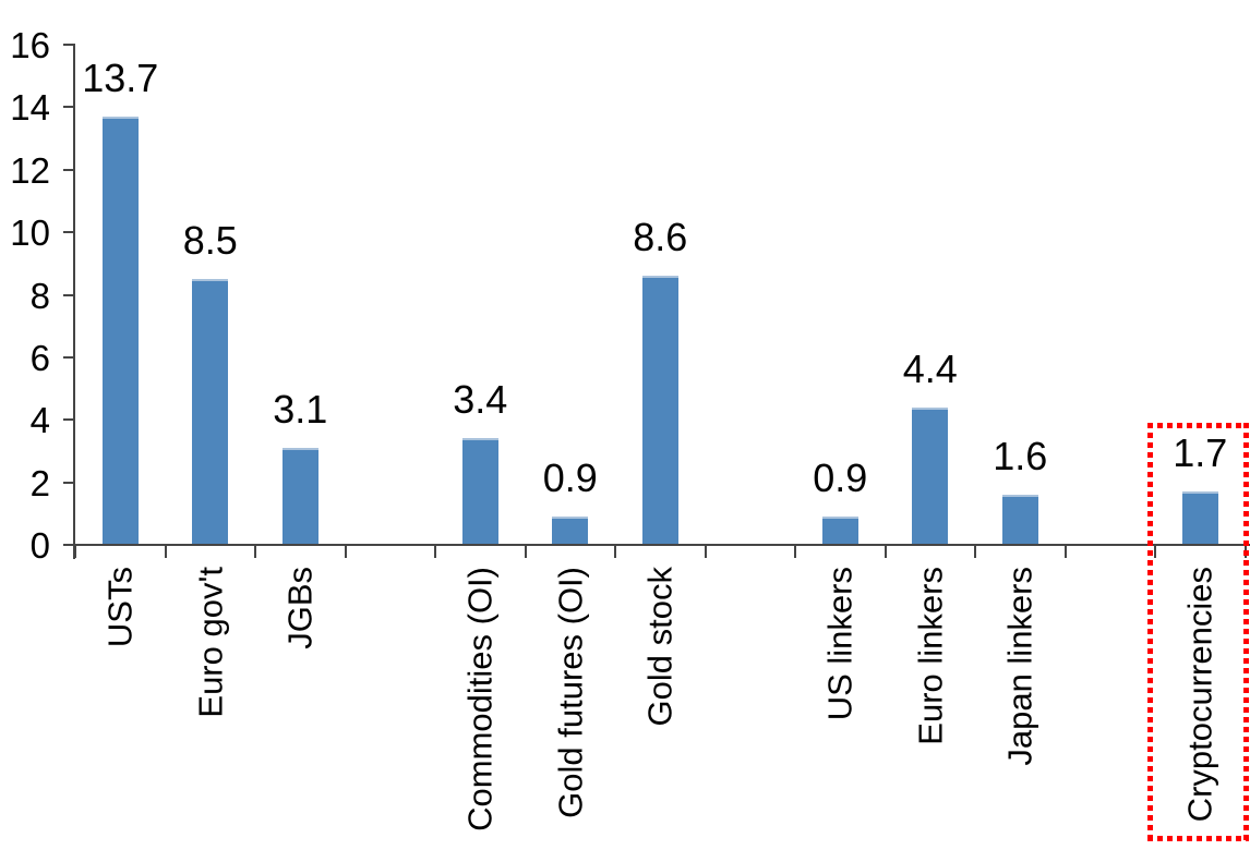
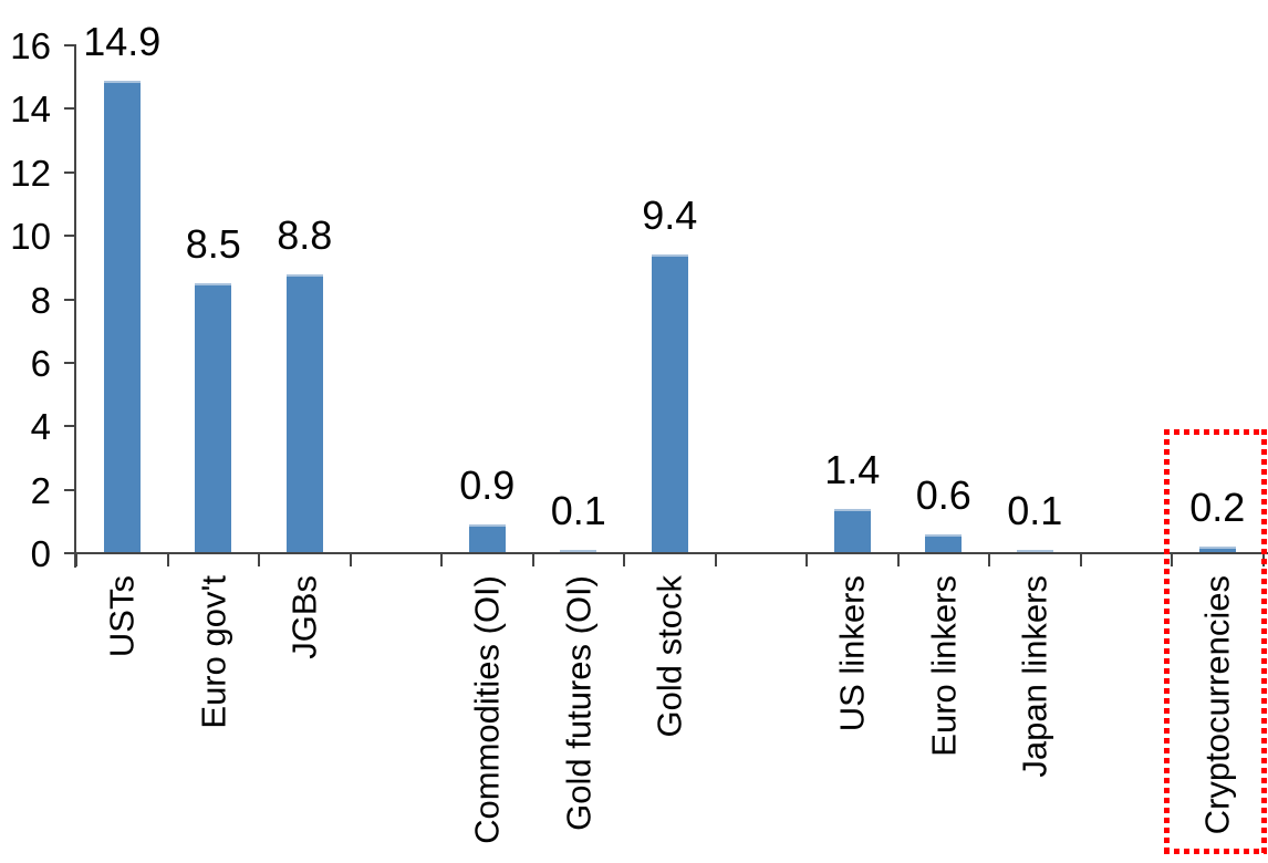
USTs: 13.7 -> 14.9
JGBs: 3.1 -> 8.8
Commodities (OI): 3.4 -> 0.9
Gold futures (OI): 0.9 -> 0.1
Gold stock: 8.6 -> 9.4
US linkers: 0.9 -> 1.4
Euro linkers: 4.4 -> 0.6
Japan linkers: 1.6 -> 0.1
Cryptocurrencies: 1.7 -> 0.2
